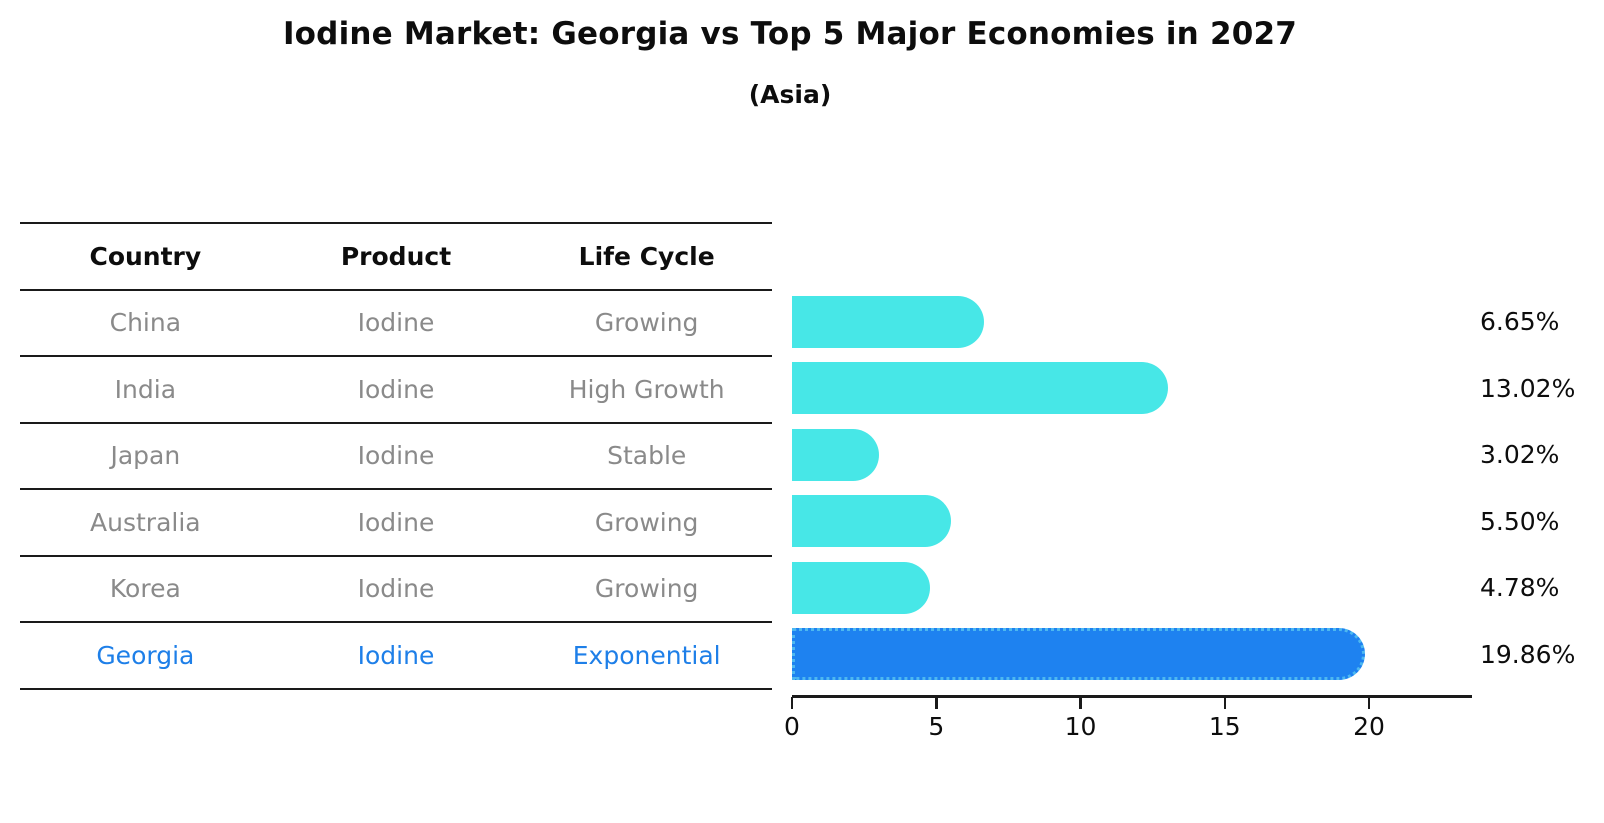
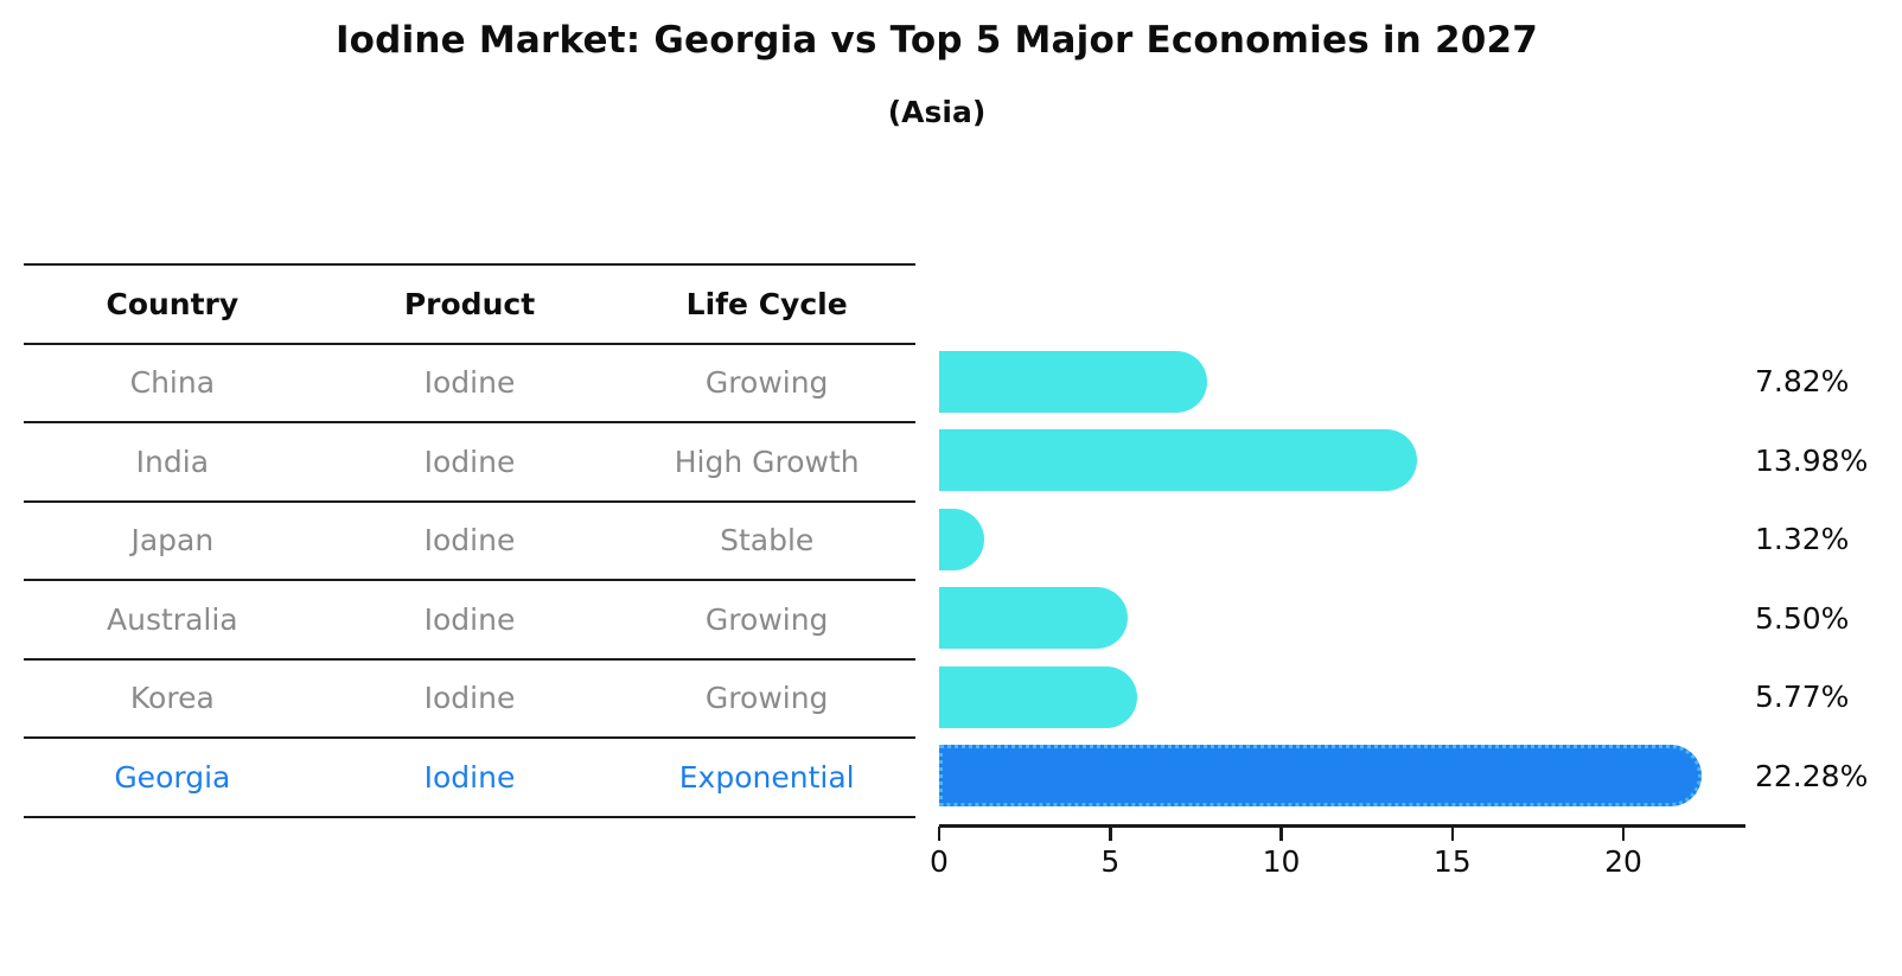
China: 6.65% -> 7.82%
India: 13.02% -> 13.98%
Japan: 3.02% -> 1.32%
Korea: 4.78% -> 5.77%
Georgia: 19.86% -> 22.28%
